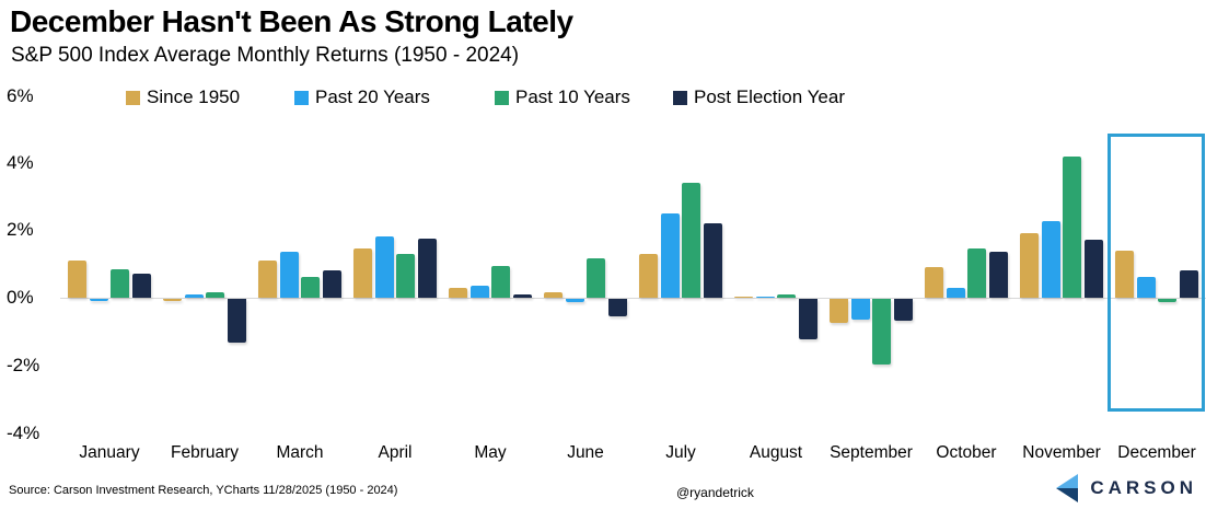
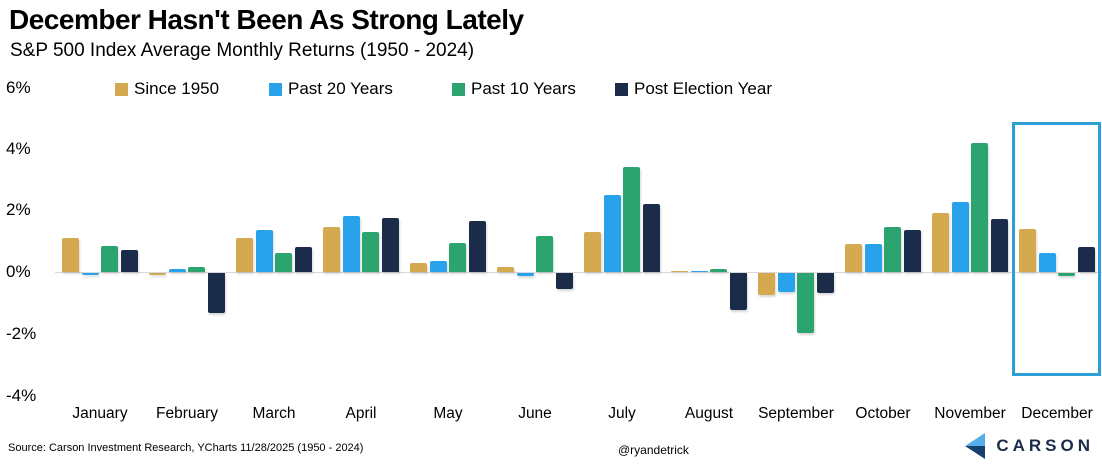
Post Election Year/May: 0.1% -> 1.6%
Past 20 Years/October: 0.3% -> 0.9%
